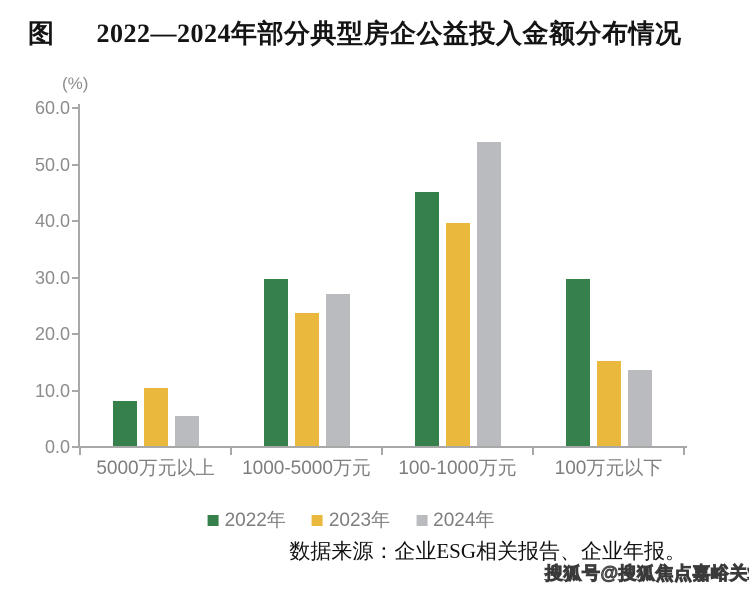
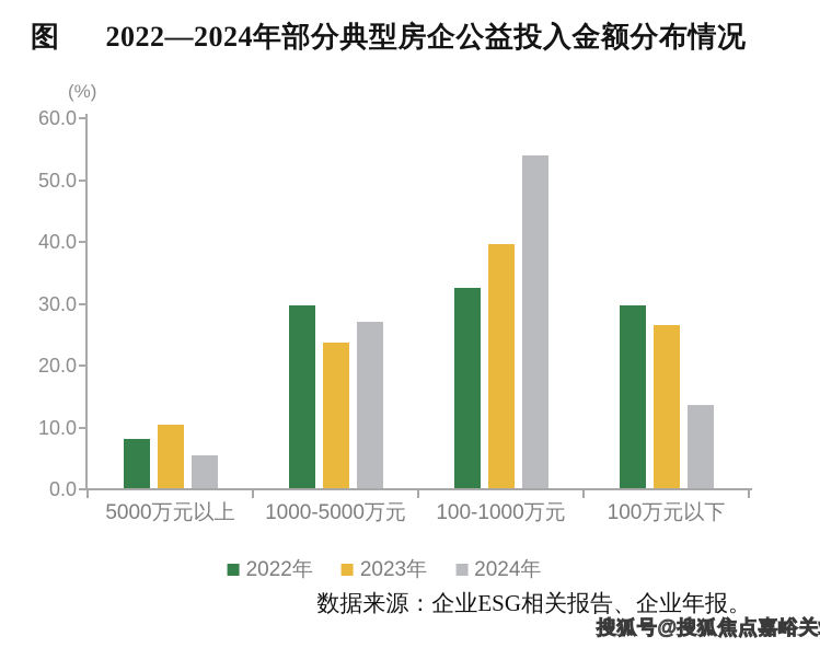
2022年/100-1000万元: 45 -> 32
2023年/100万元以下: 15 -> 26
